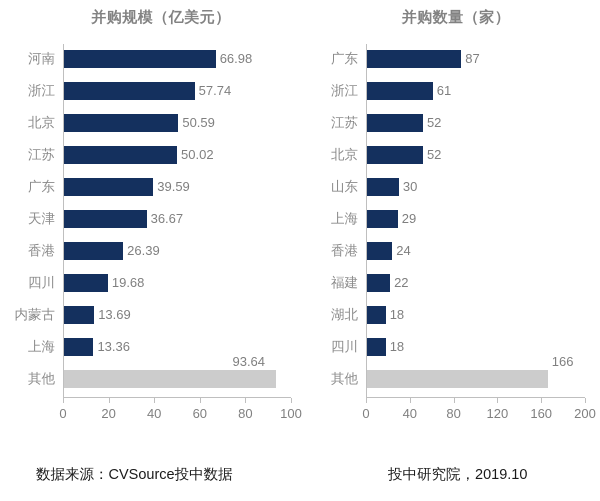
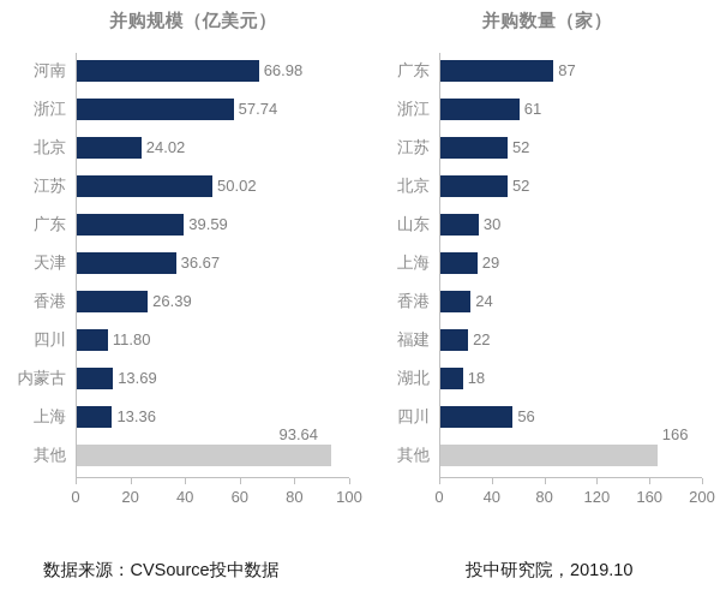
并购规模（亿美元）/北京: 50.59 -> 24.02
并购规模（亿美元）/四川: 19.68 -> 11.80
并购数量（家）/四川: 18 -> 56
